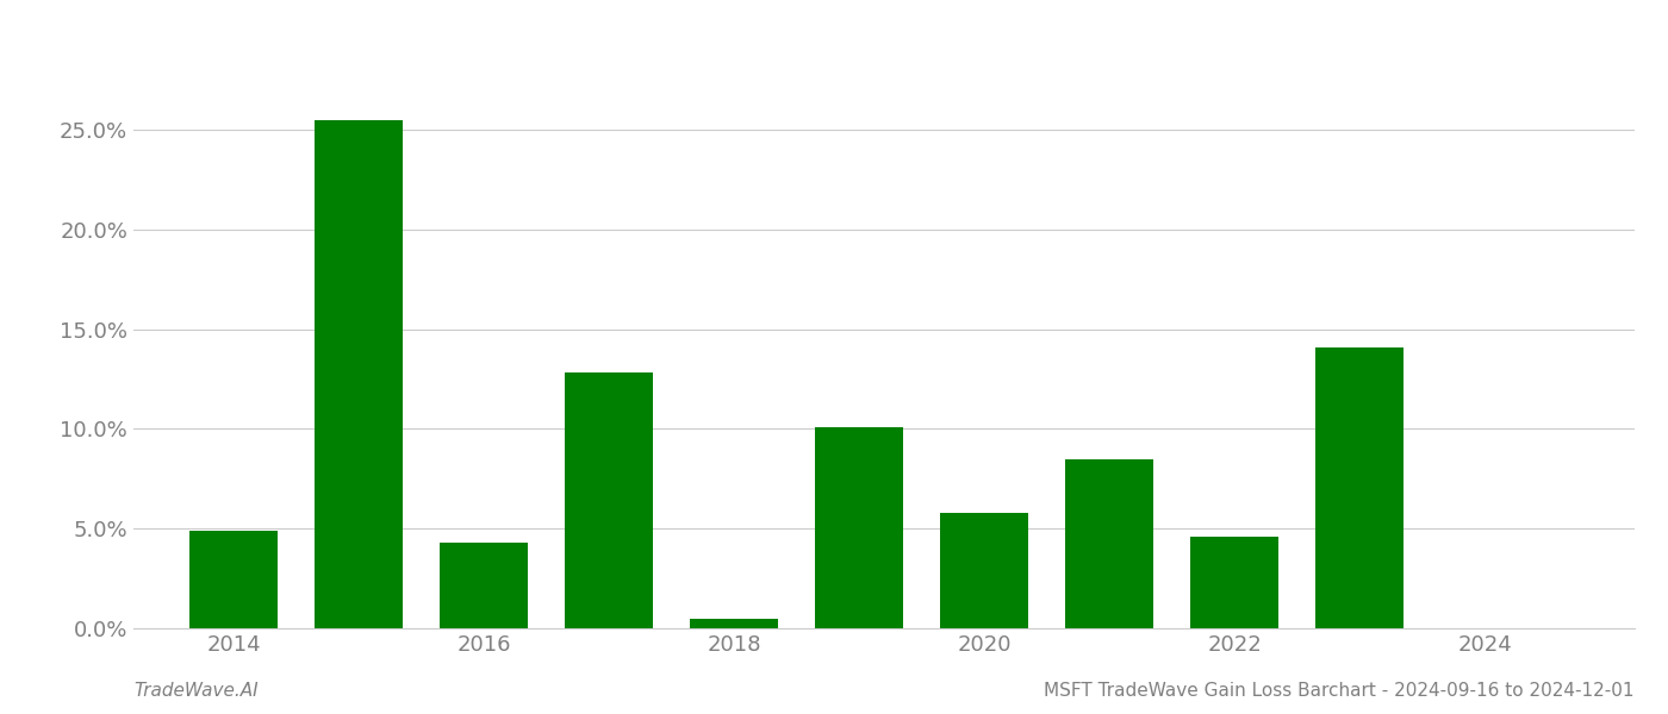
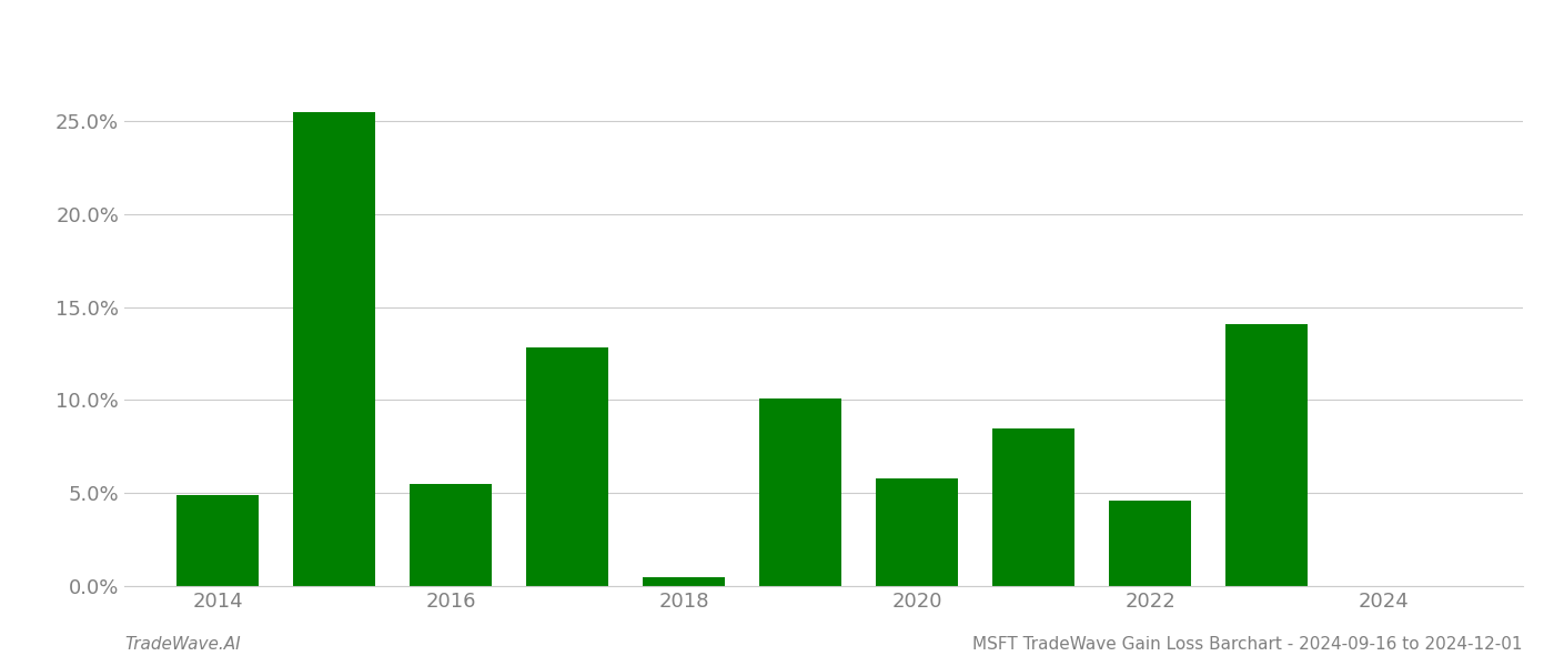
2016: 4.3% -> 5.5%
